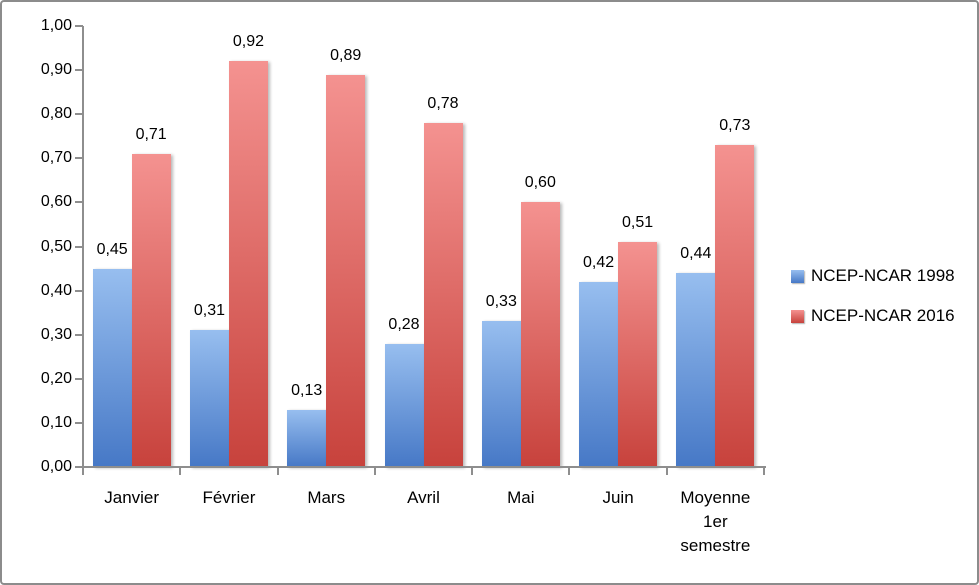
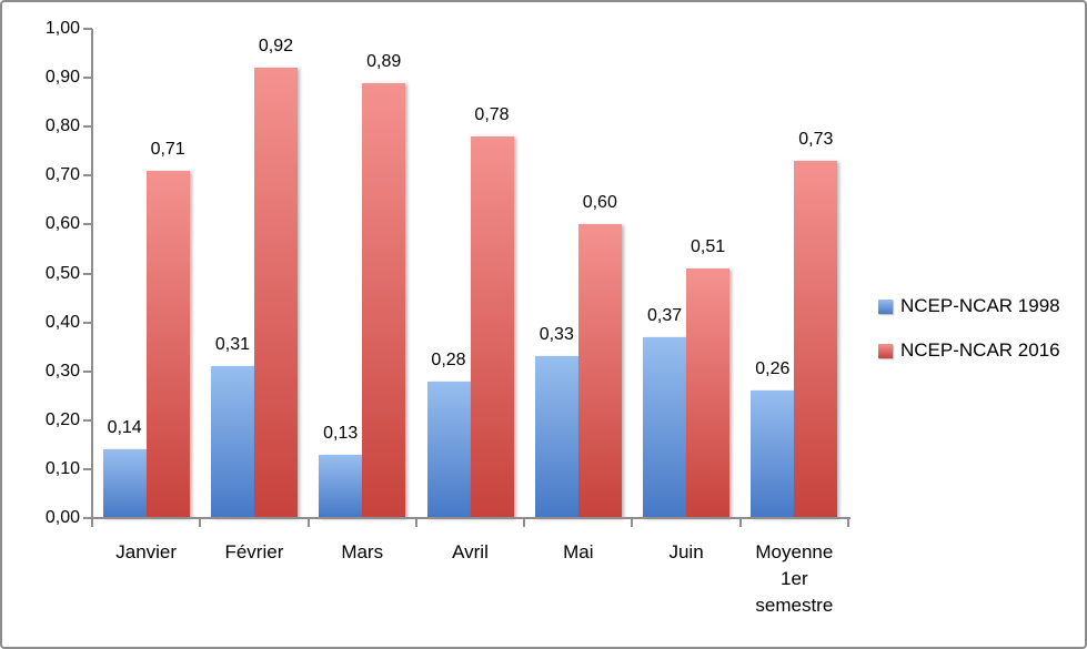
NCEP-NCAR 1998/Janvier: 0,45 -> 0,14
NCEP-NCAR 1998/Juin: 0,42 -> 0,37
NCEP-NCAR 1998/Moyenne 1er semestre: 0,44 -> 0,26
